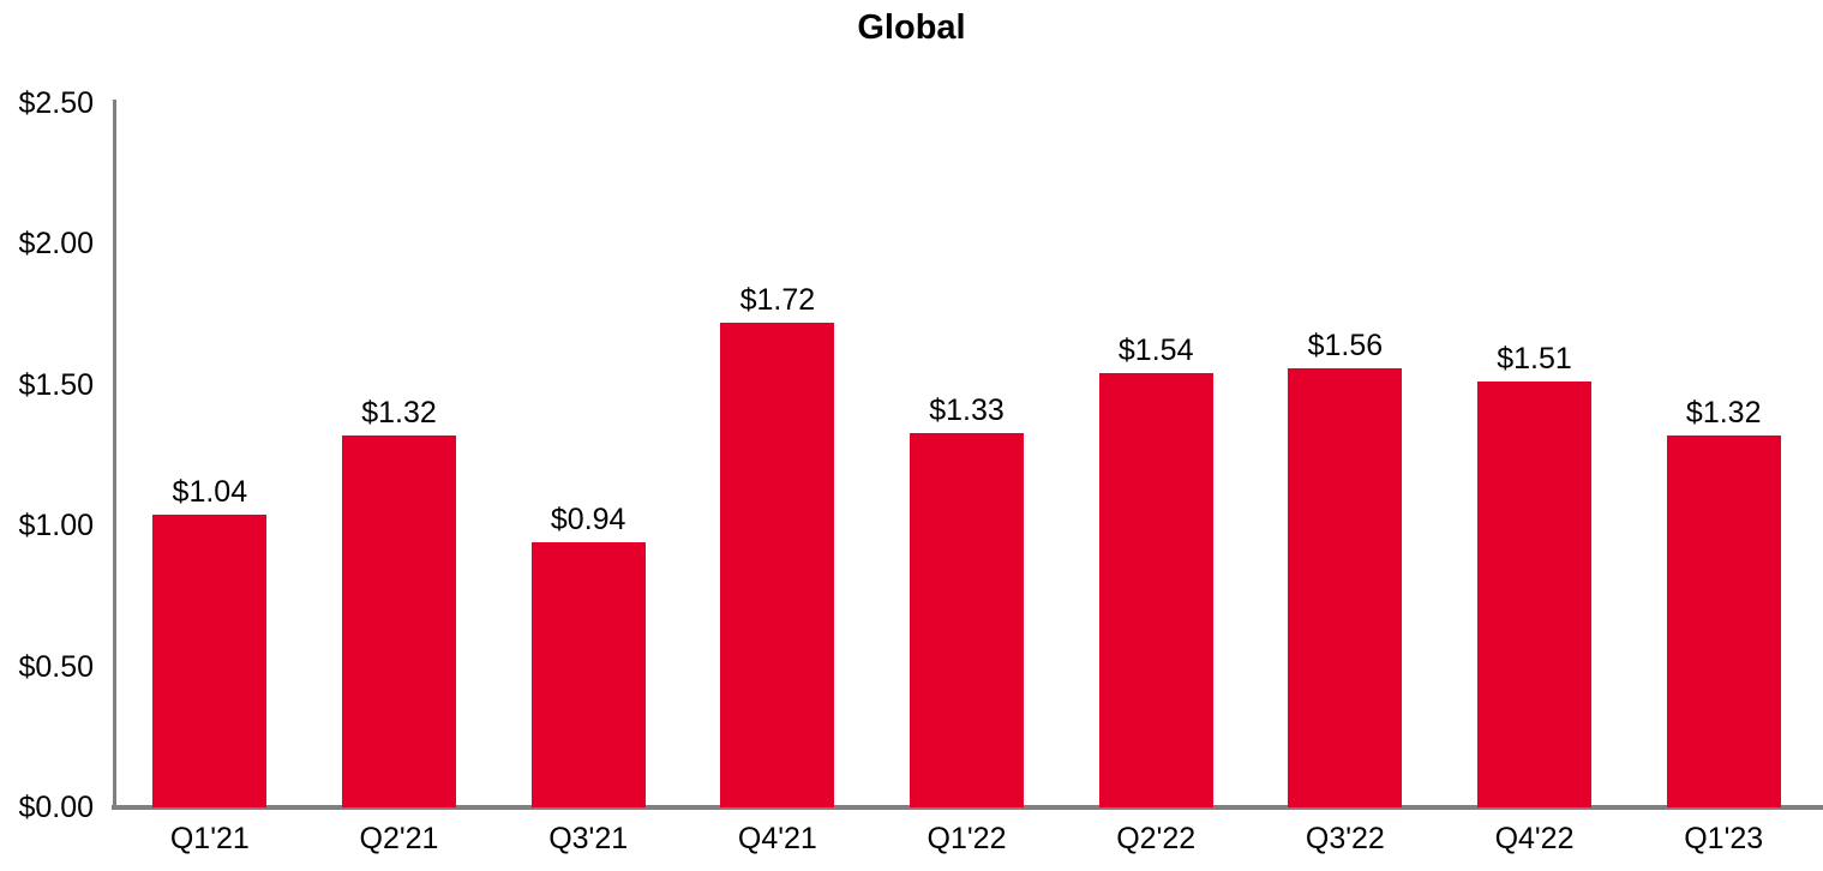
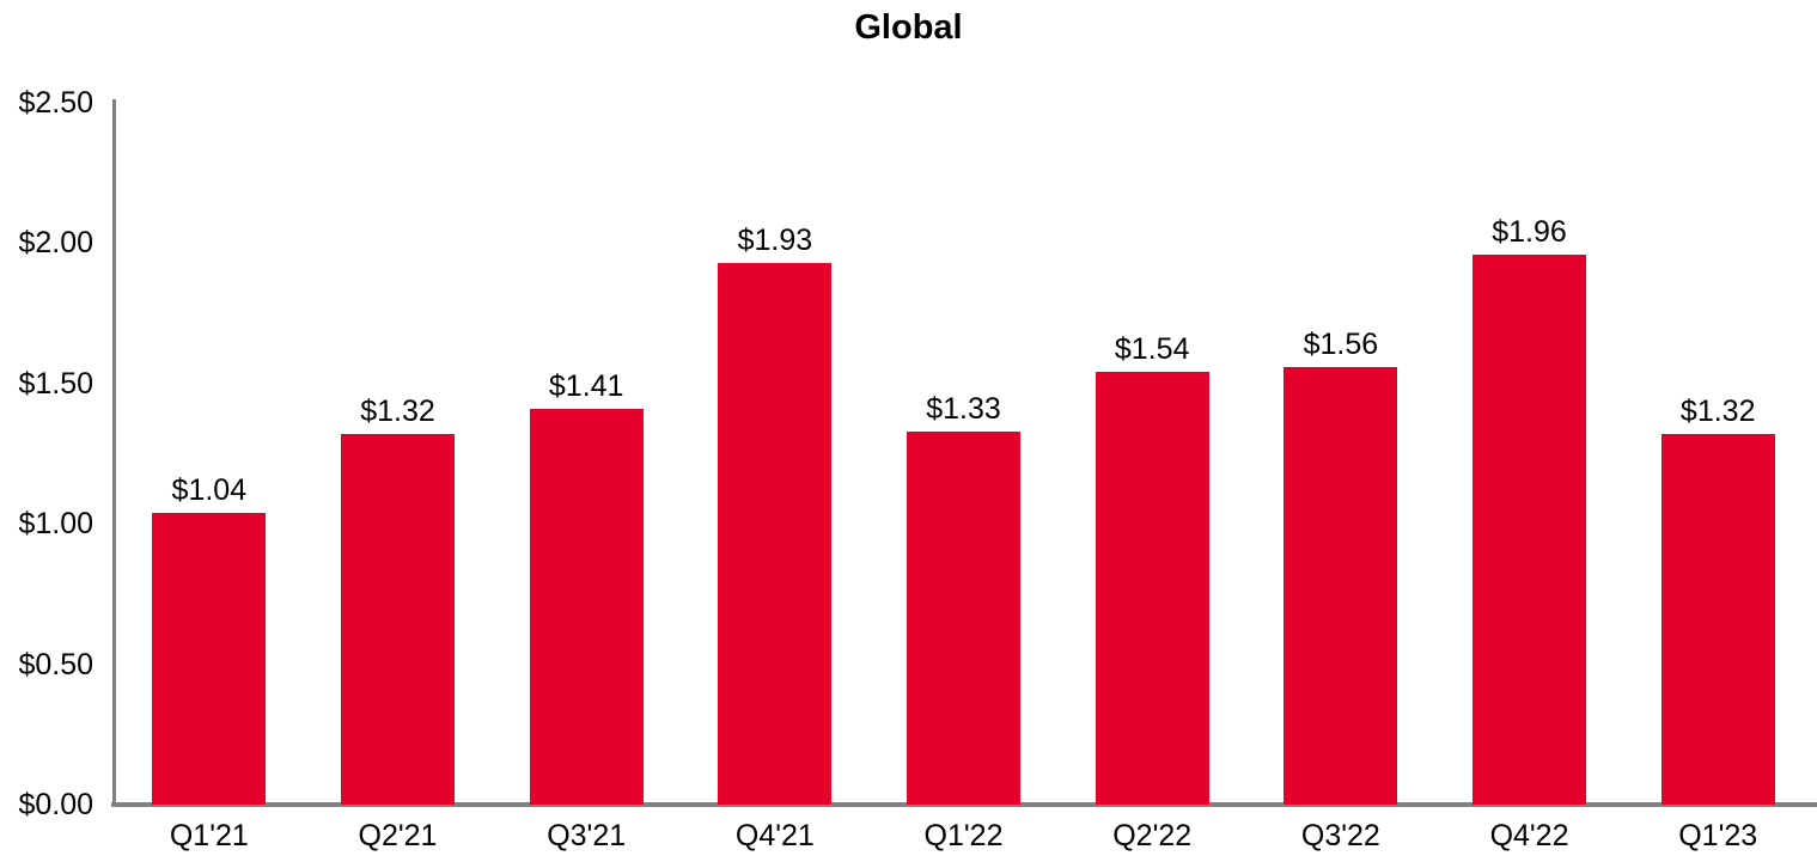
Q3'21: $0.94 -> $1.41
Q4'21: $1.72 -> $1.93
Q4'22: $1.51 -> $1.96
